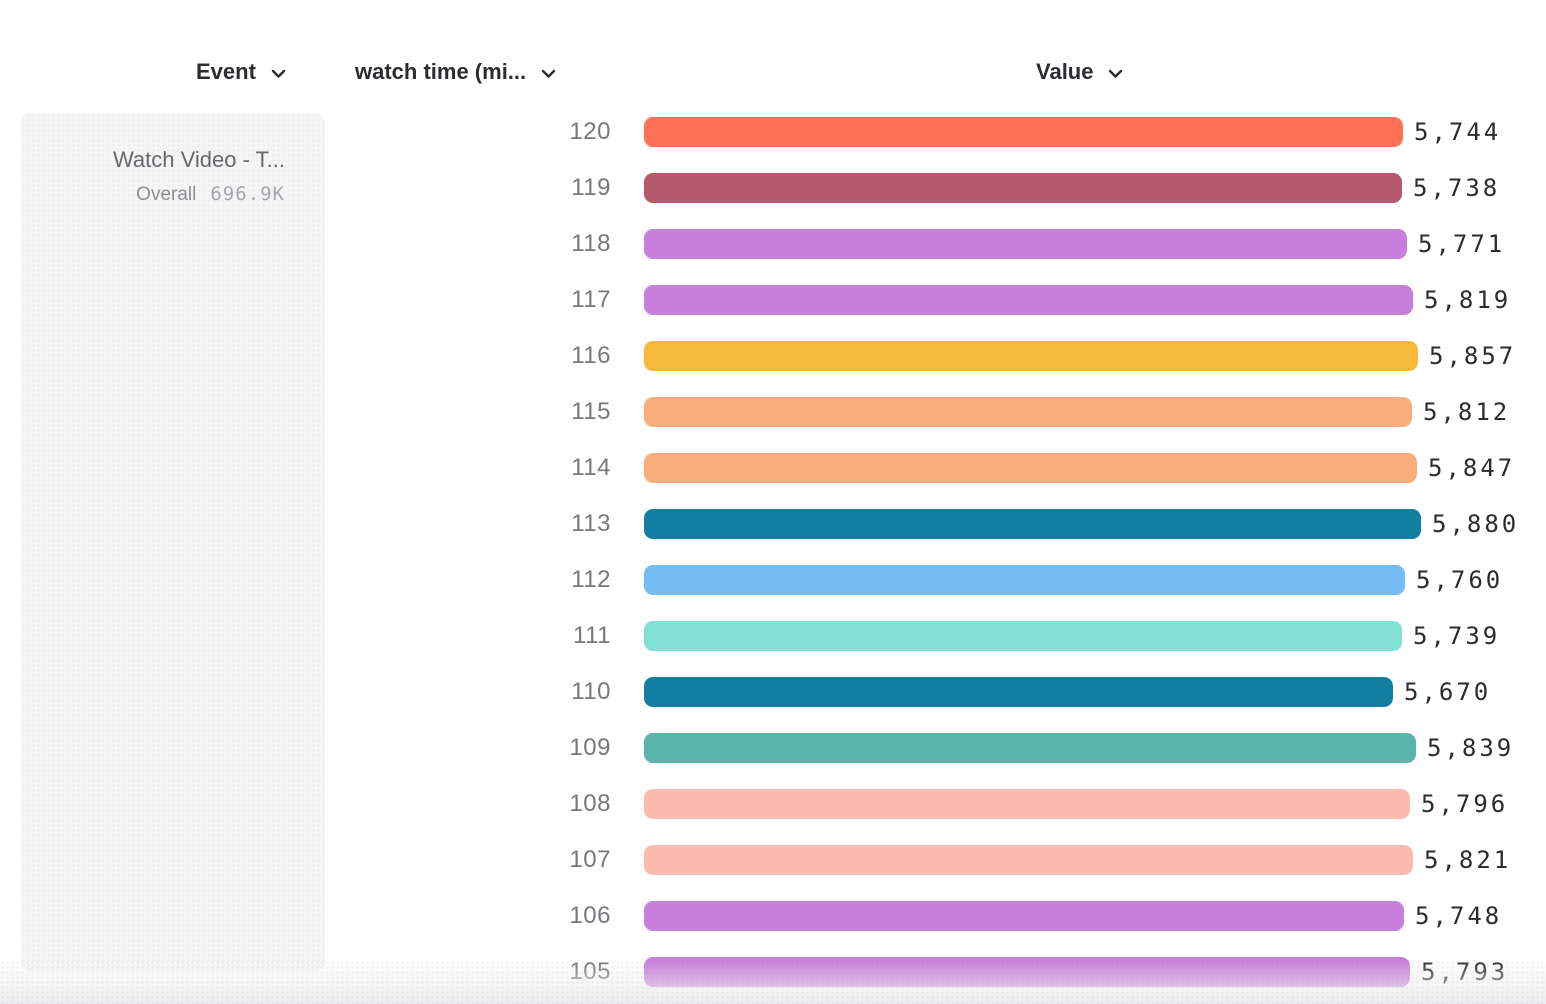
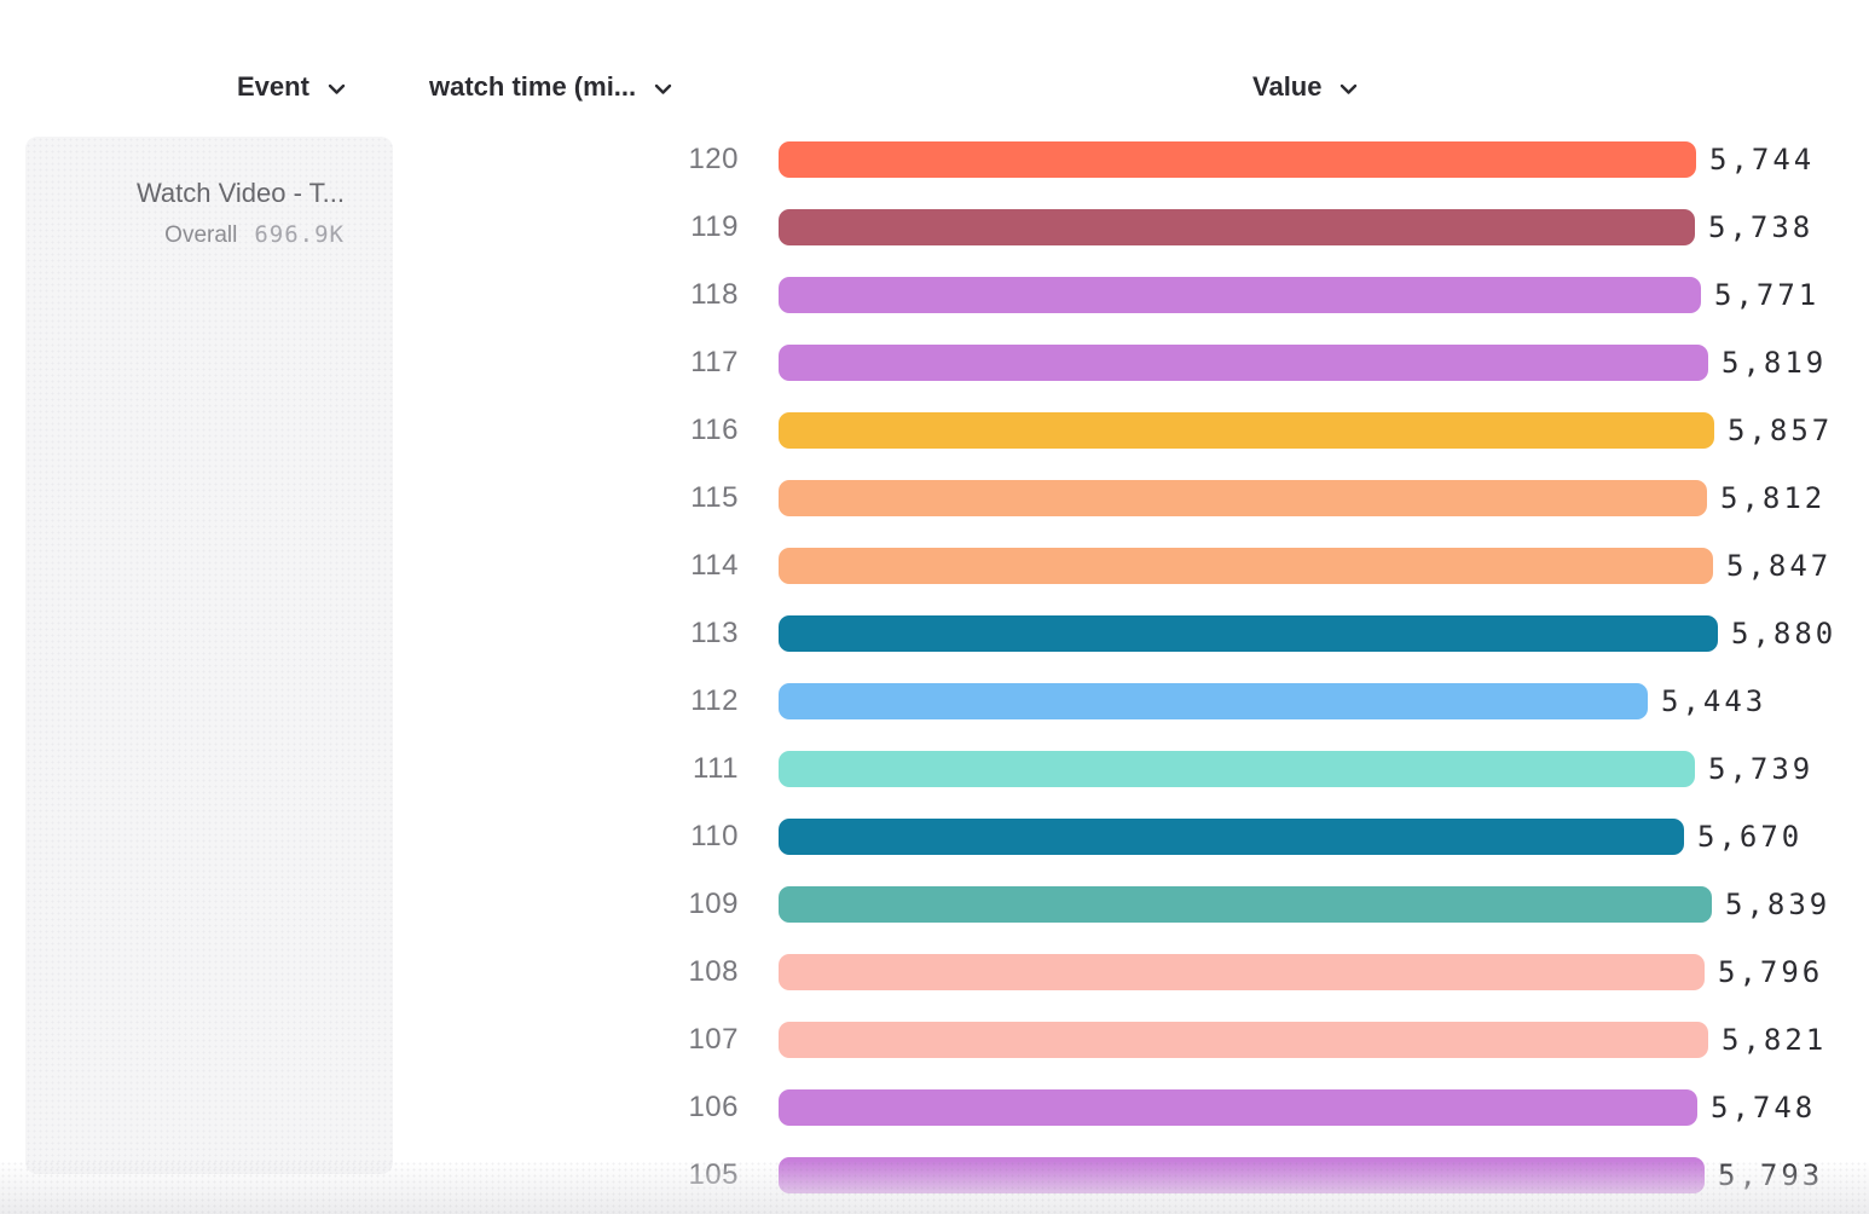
112: 5,760 -> 5,443
